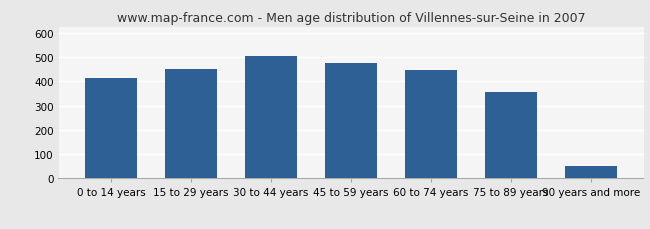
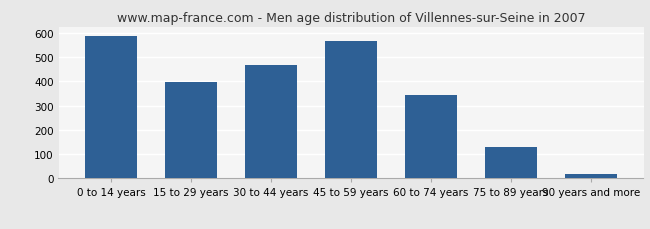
0 to 14 years: 415 -> 585
15 to 29 years: 450 -> 395
30 to 44 years: 505 -> 465
45 to 59 years: 475 -> 565
60 to 74 years: 445 -> 345
75 to 89 years: 355 -> 130
90 years and more: 50 -> 18
